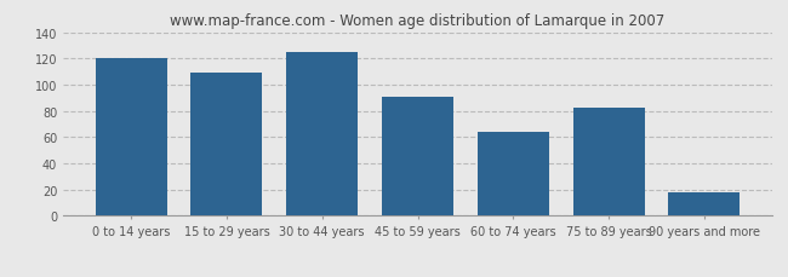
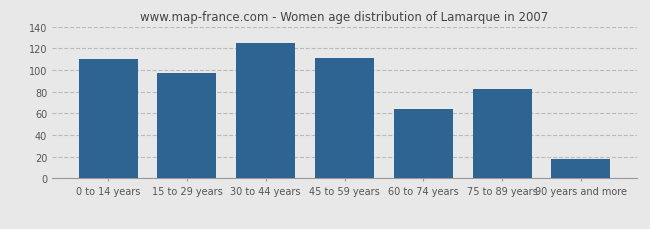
0 to 14 years: 120 -> 110
15 to 29 years: 109 -> 97
45 to 59 years: 91 -> 111
